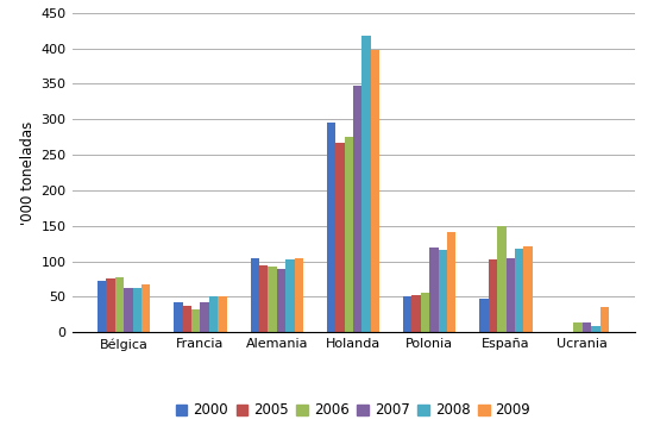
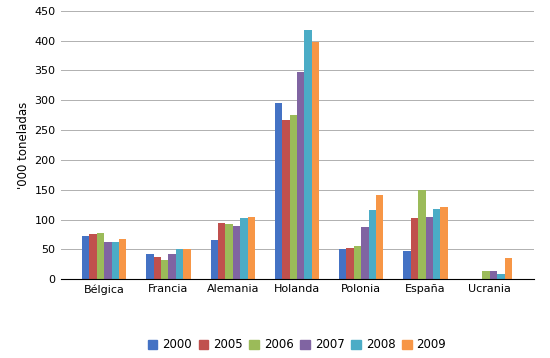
2000/Alemania: 104 -> 65
2007/Polonia: 120 -> 87
